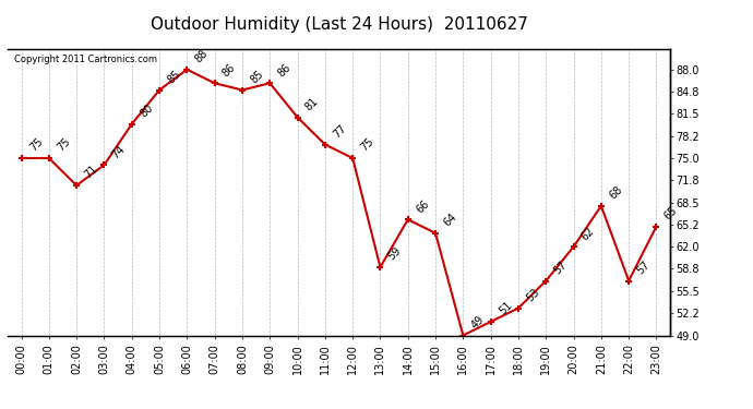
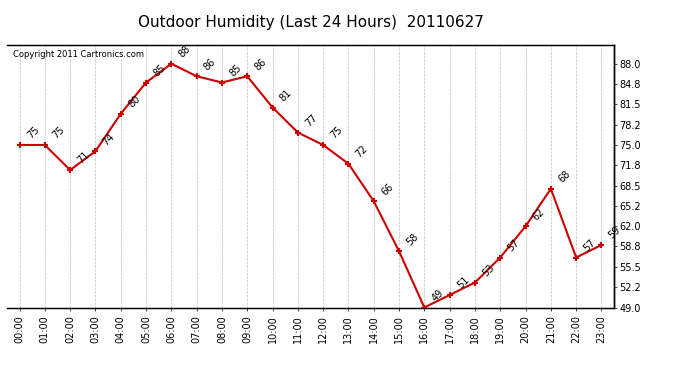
13:00: 59 -> 72
15:00: 64 -> 58
23:00: 65 -> 59
